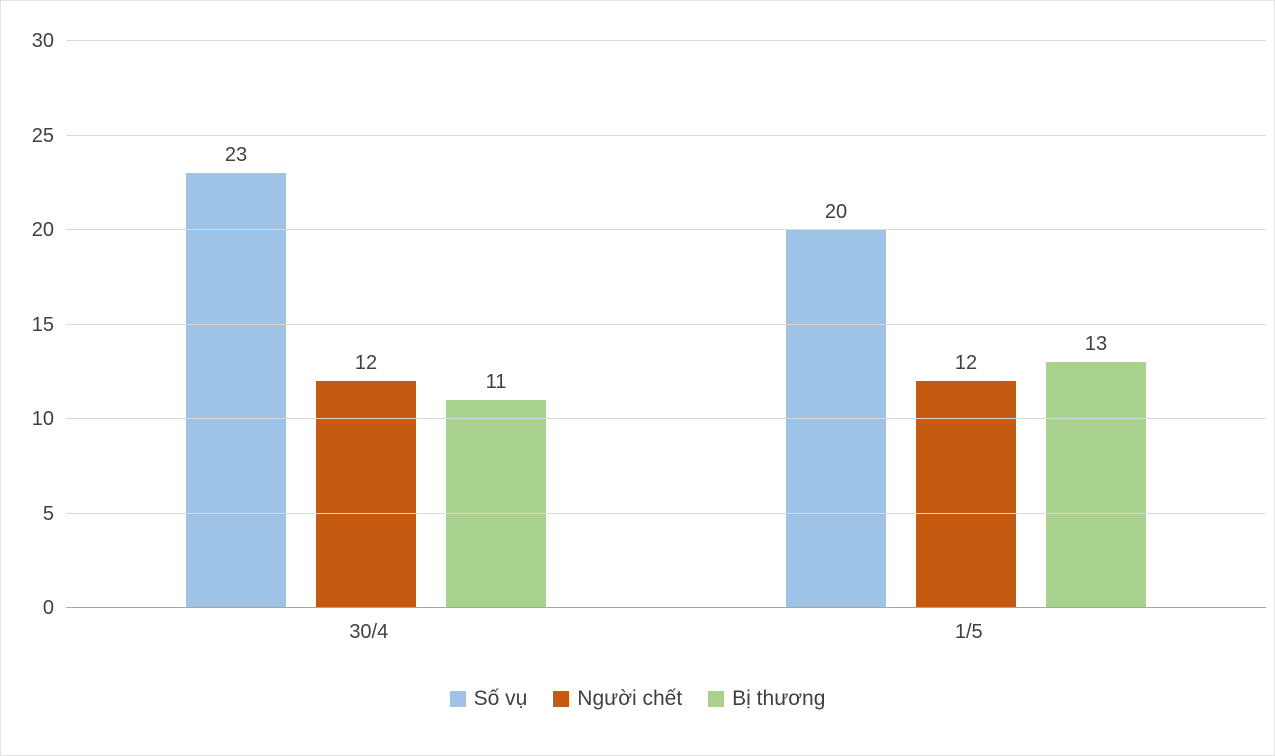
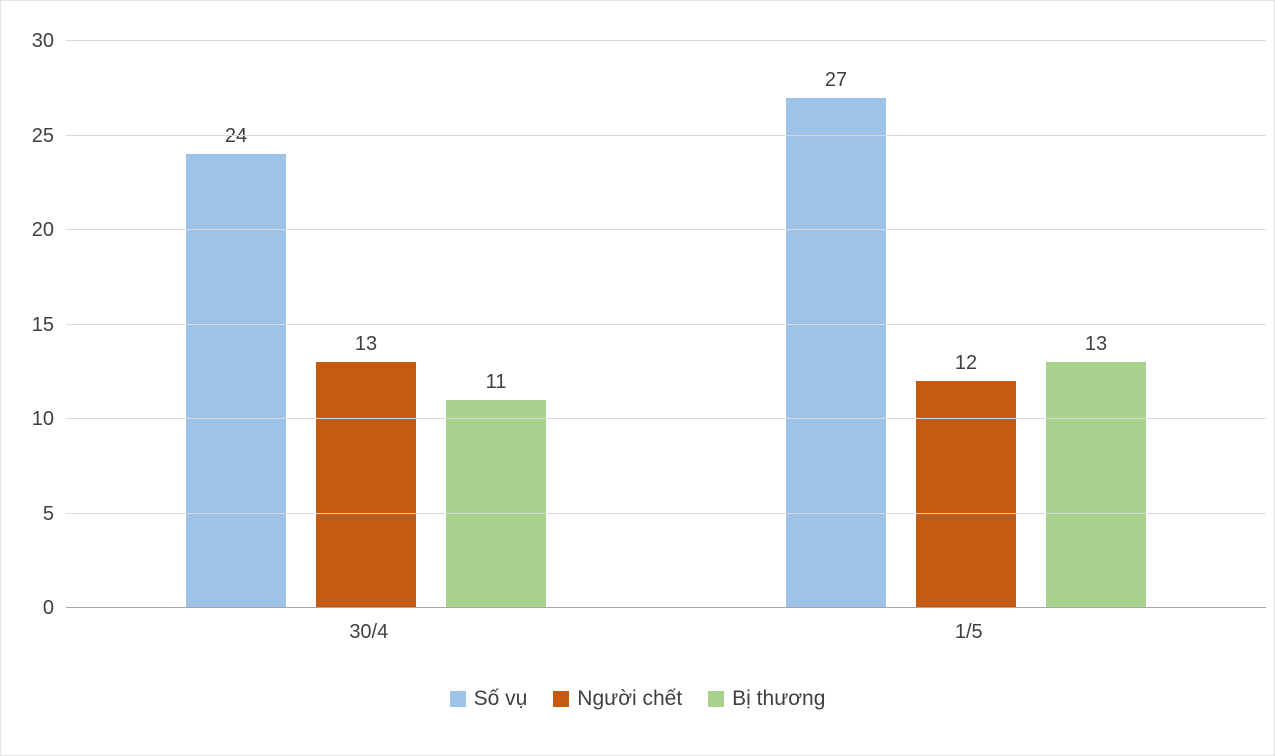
Số vụ/30/4: 23 -> 24
Người chết/30/4: 12 -> 13
Số vụ/1/5: 20 -> 27
